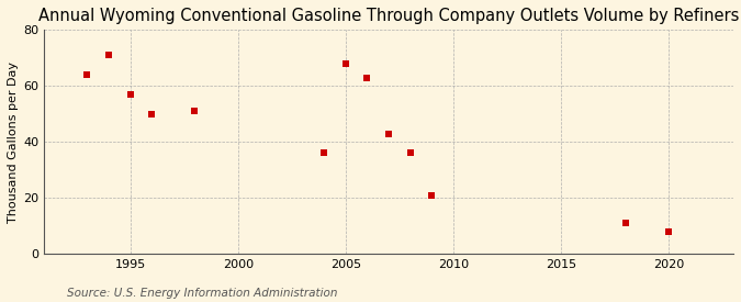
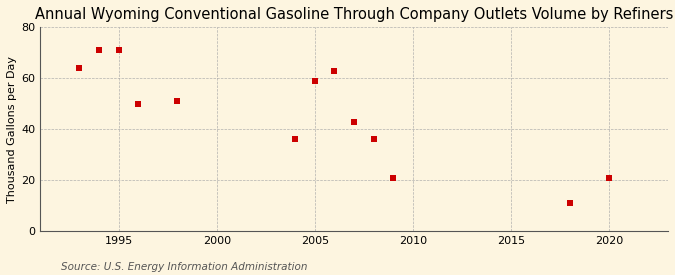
1995: 57 -> 71
2005: 68 -> 59
2020: 8 -> 21
